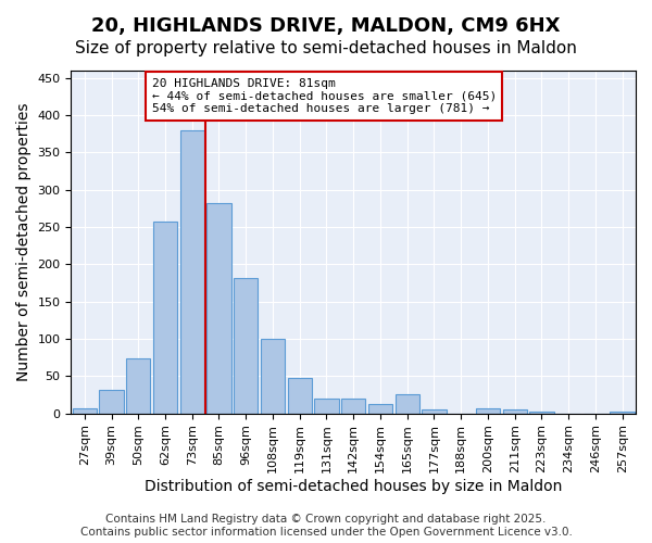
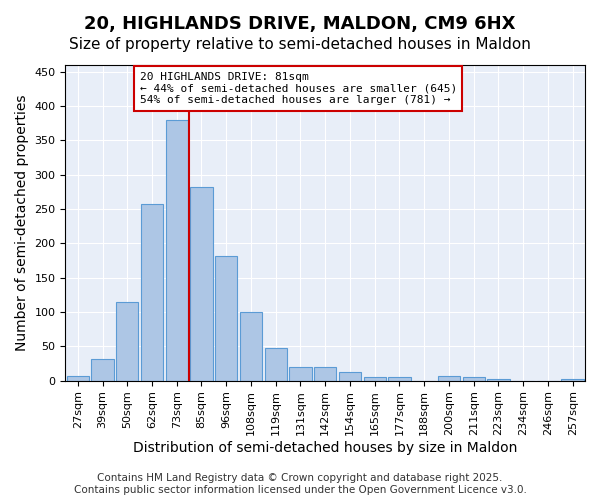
50sqm: 74 -> 114
165sqm: 26 -> 6
